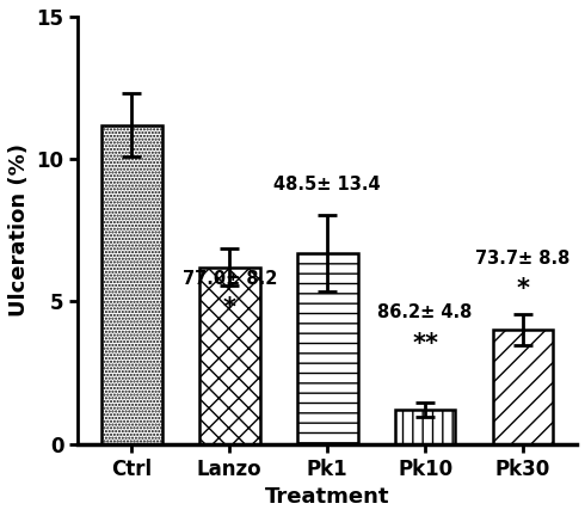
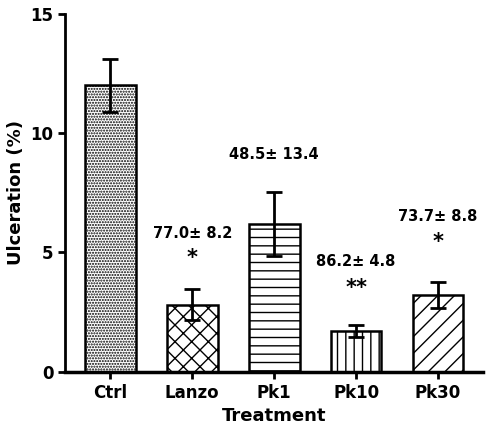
Ctrl: 11.2 -> 12.0
Lanzo: 6.2 -> 2.8
Pk1: 6.7 -> 6.2
Pk10: 1.2 -> 1.7
Pk30: 4.0 -> 3.2
